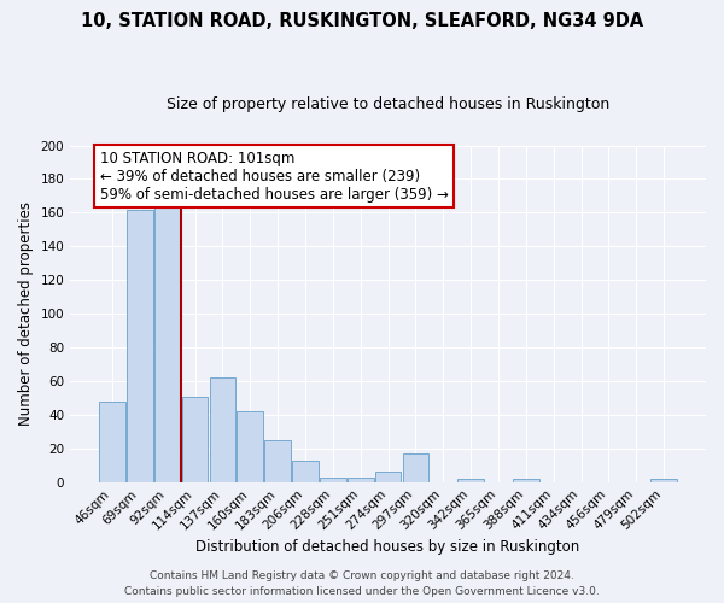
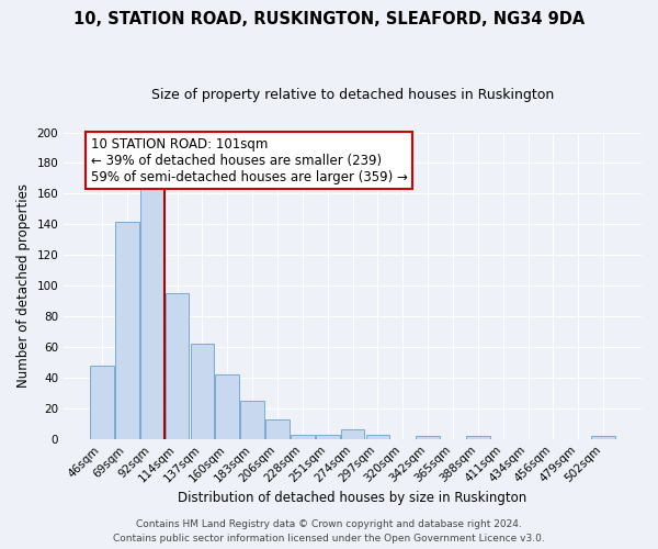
69sqm: 162 -> 142
114sqm: 51 -> 95
297sqm: 17 -> 3
